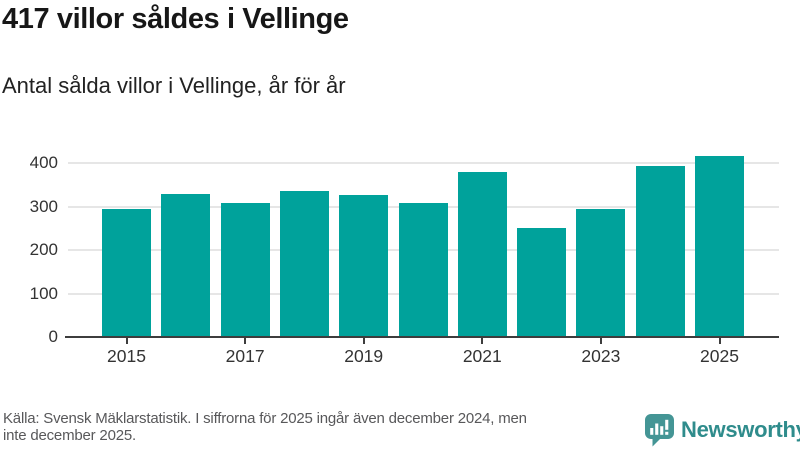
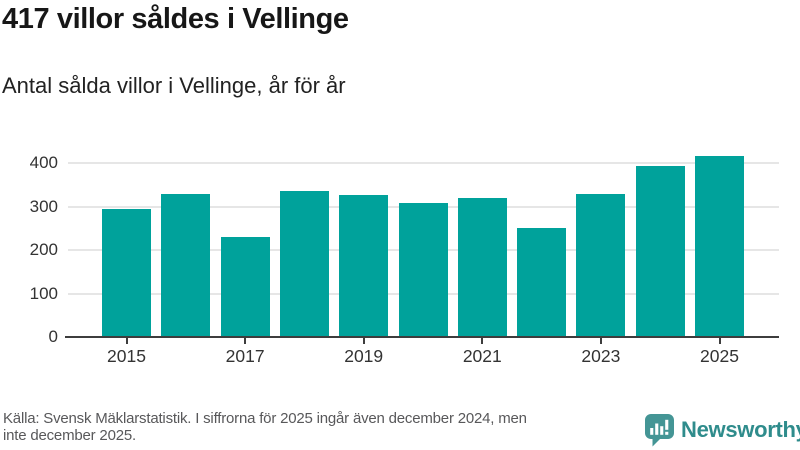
2017: 310 -> 230
2021: 380 -> 320
2023: 300 -> 330
